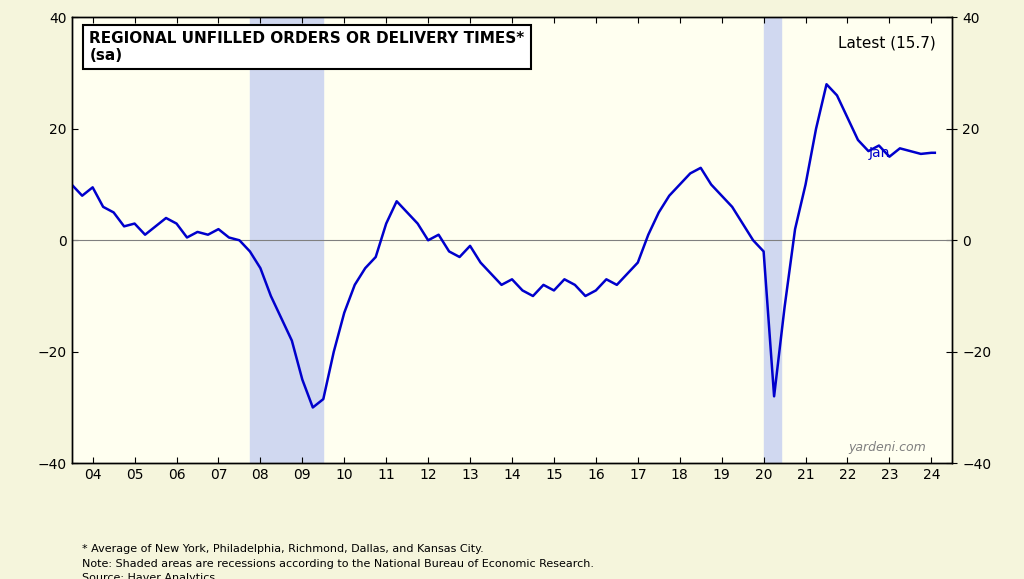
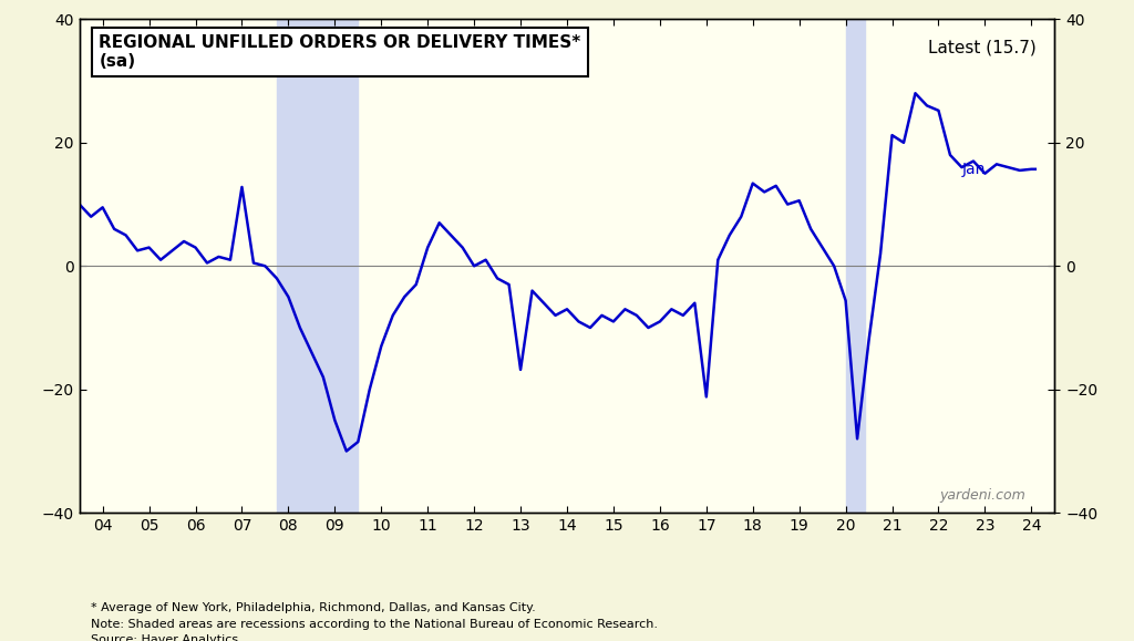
07: 2.0 -> 12.8
13: -1.0 -> -16.8
17: -4.0 -> -21.2
18: 10.0 -> 13.4
19: 8.0 -> 10.6
20: -2.0 -> -5.6
21: 10.0 -> 21.2
22: 22.0 -> 25.2
